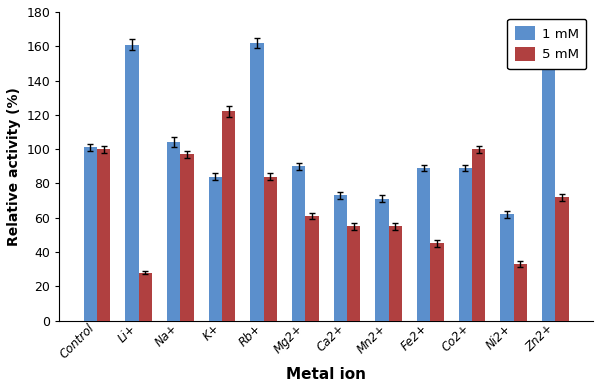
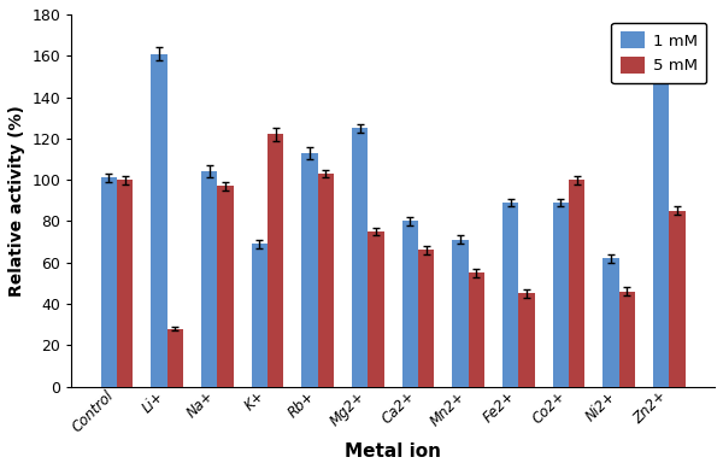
1 mM/K+: 84 -> 69
1 mM/Rb+: 162 -> 113
5 mM/Rb+: 84 -> 103
1 mM/Mg2+: 90 -> 125
5 mM/Mg2+: 61 -> 75
1 mM/Ca2+: 73 -> 80
5 mM/Ca2+: 55 -> 66
5 mM/Ni2+: 33 -> 46
5 mM/Zn2+: 72 -> 85
